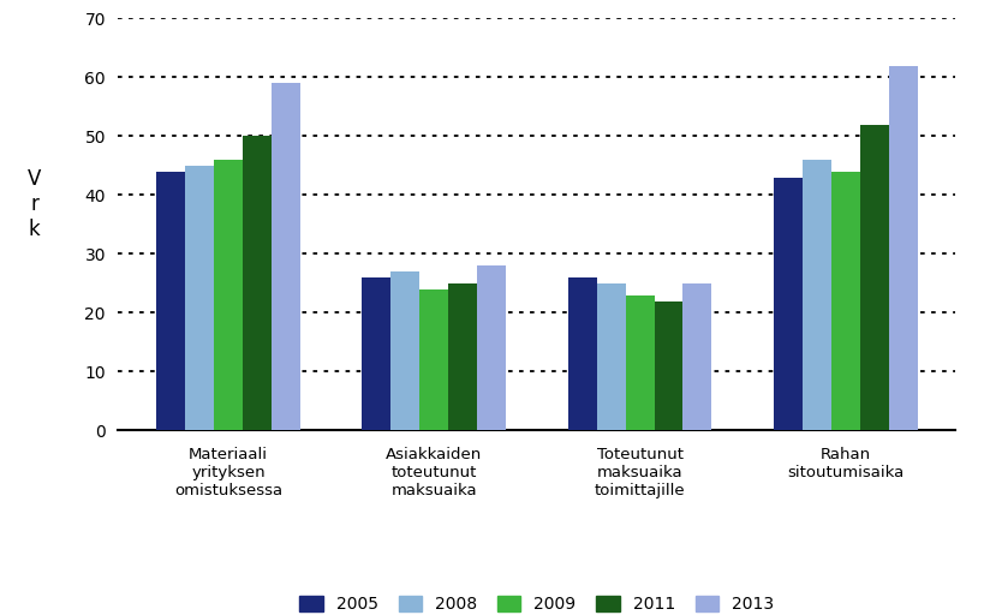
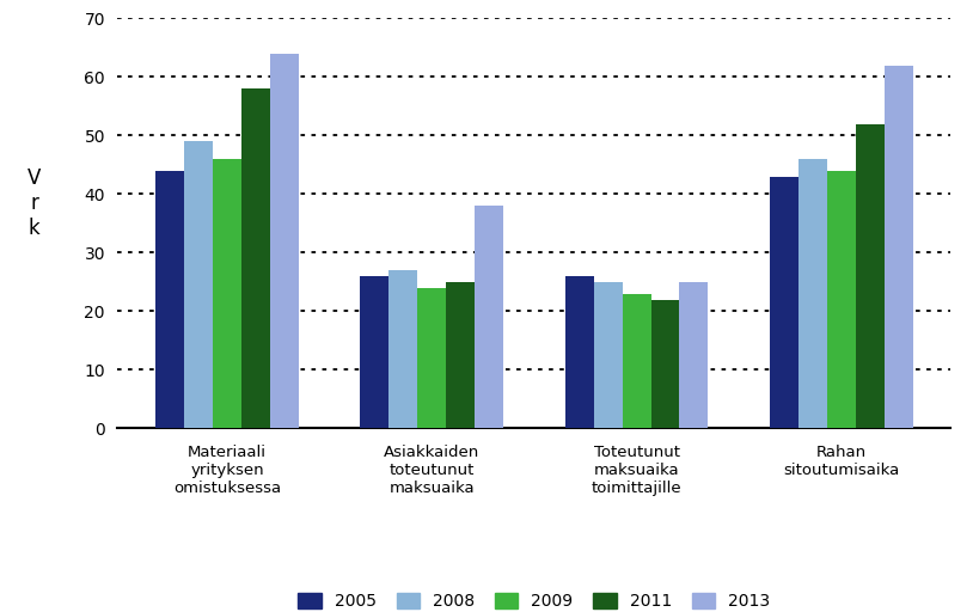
2008/Materiaali yrityksen omistuksessa: 45 -> 49
2011/Materiaali yrityksen omistuksessa: 50 -> 58
2013/Materiaali yrityksen omistuksessa: 59 -> 64
2013/Asiakkaiden toteutunut maksuaika: 28 -> 38
